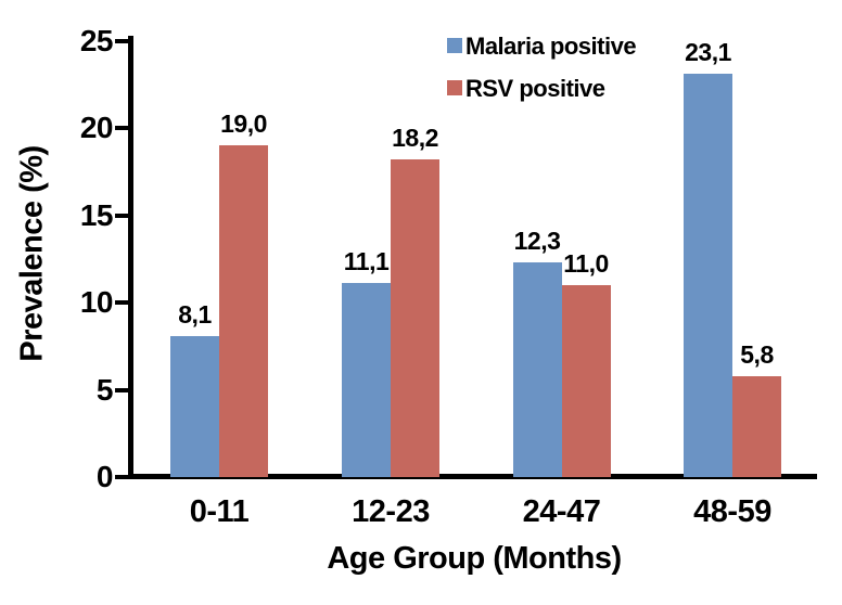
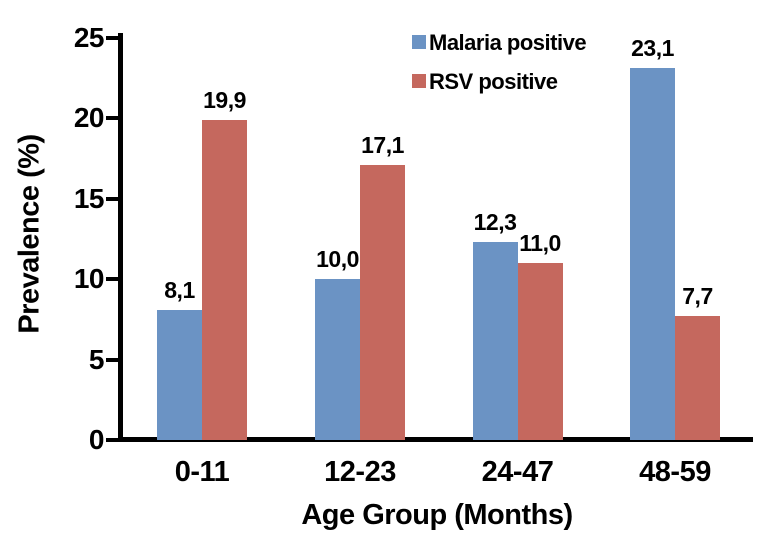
RSV positive/0-11: 19,0 -> 19,9
Malaria positive/12-23: 11,1 -> 10,0
RSV positive/12-23: 18,2 -> 17,1
RSV positive/48-59: 5,8 -> 7,7
